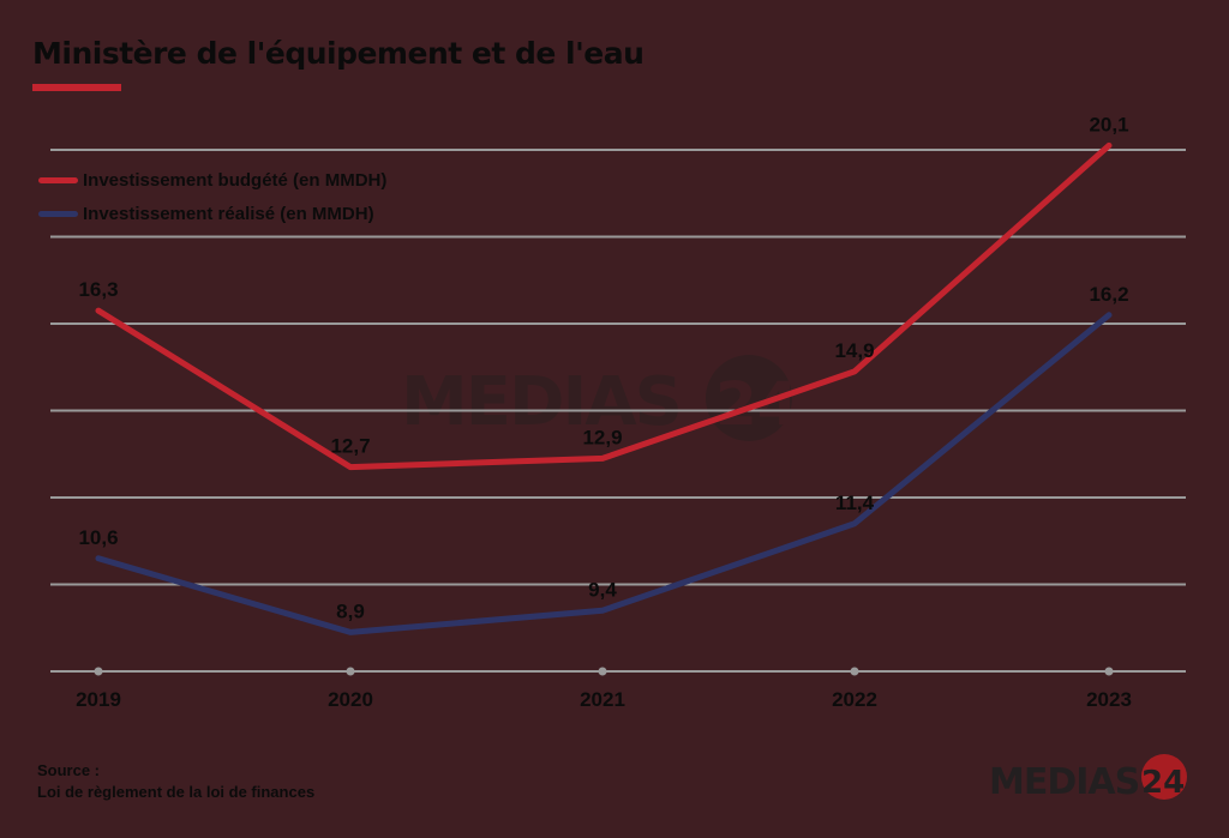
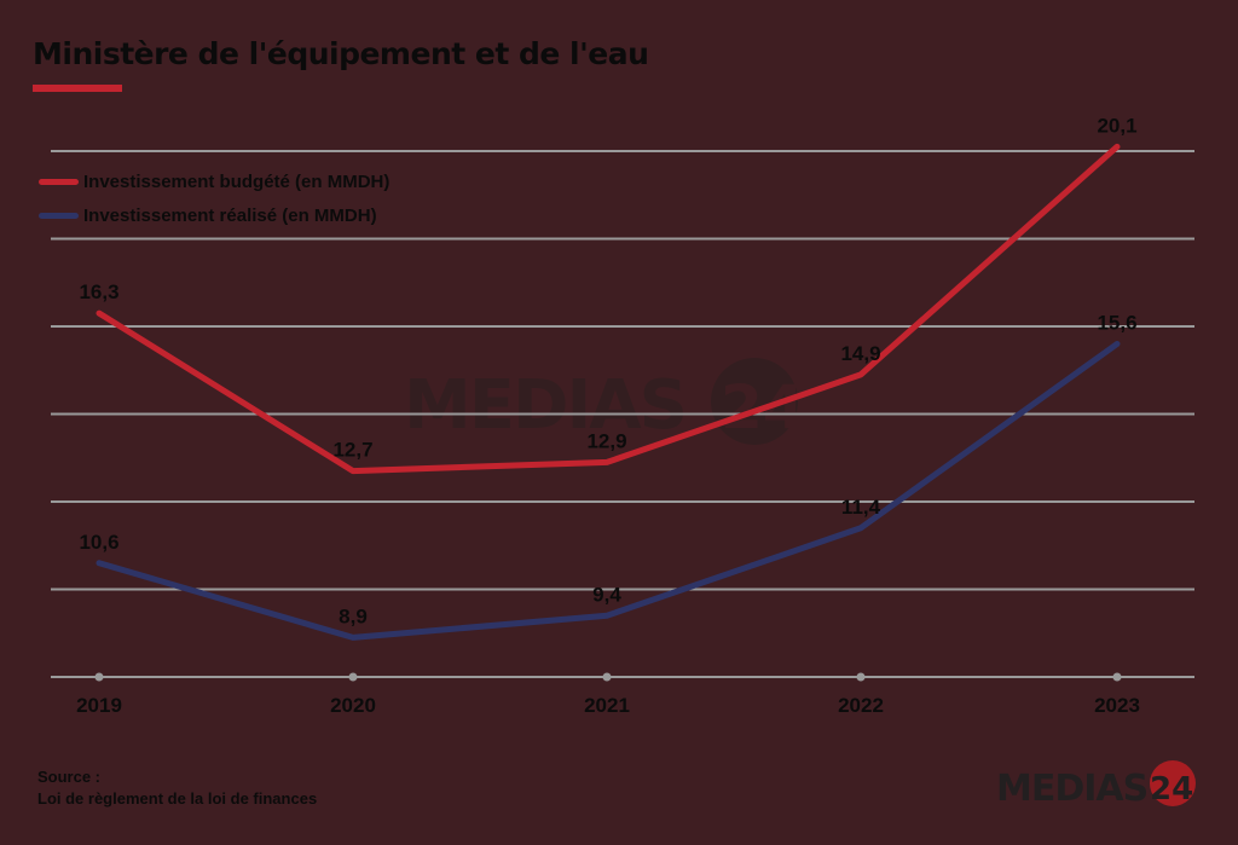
Investissement réalisé (en MMDH)/2023: 16,2 -> 15,6
